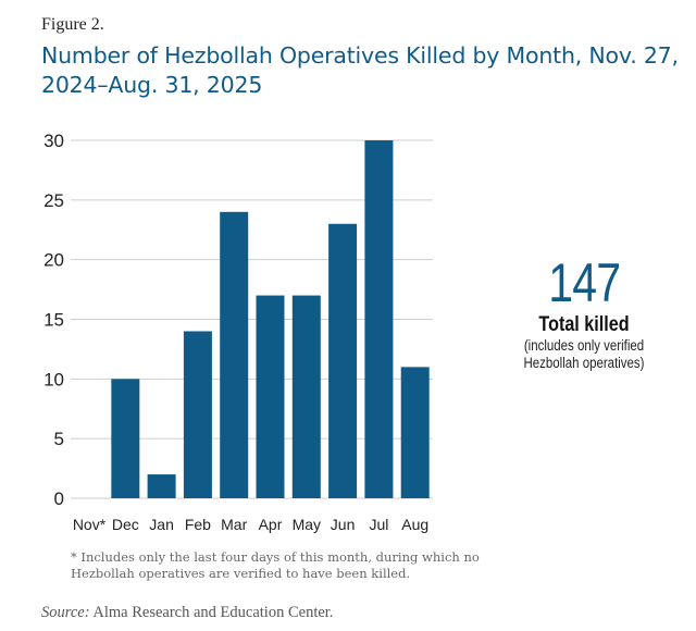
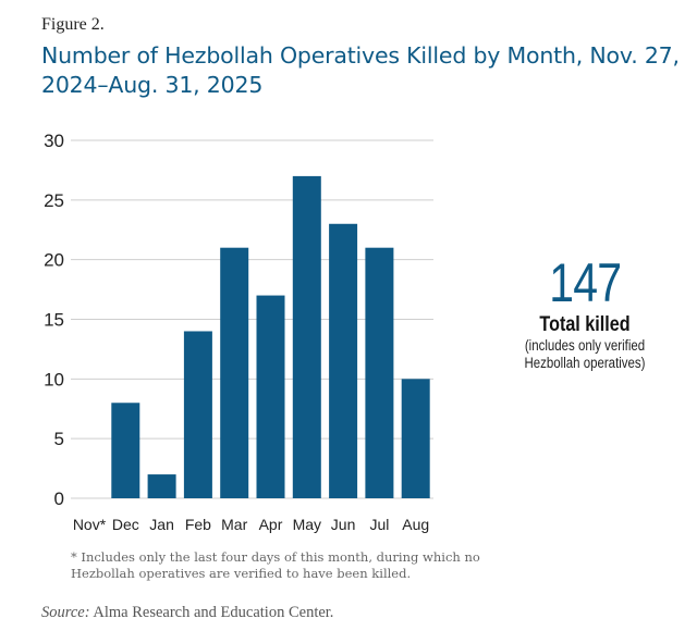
Dec: 10 -> 8
Mar: 24 -> 21
May: 17 -> 27
Jul: 30 -> 21
Aug: 11 -> 10
